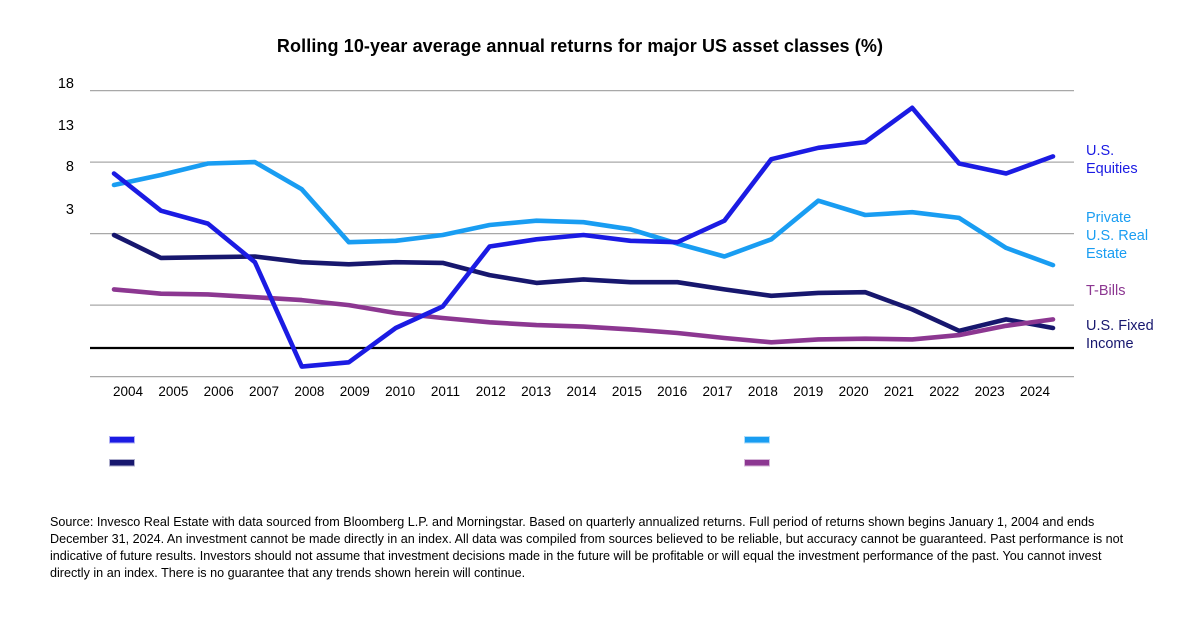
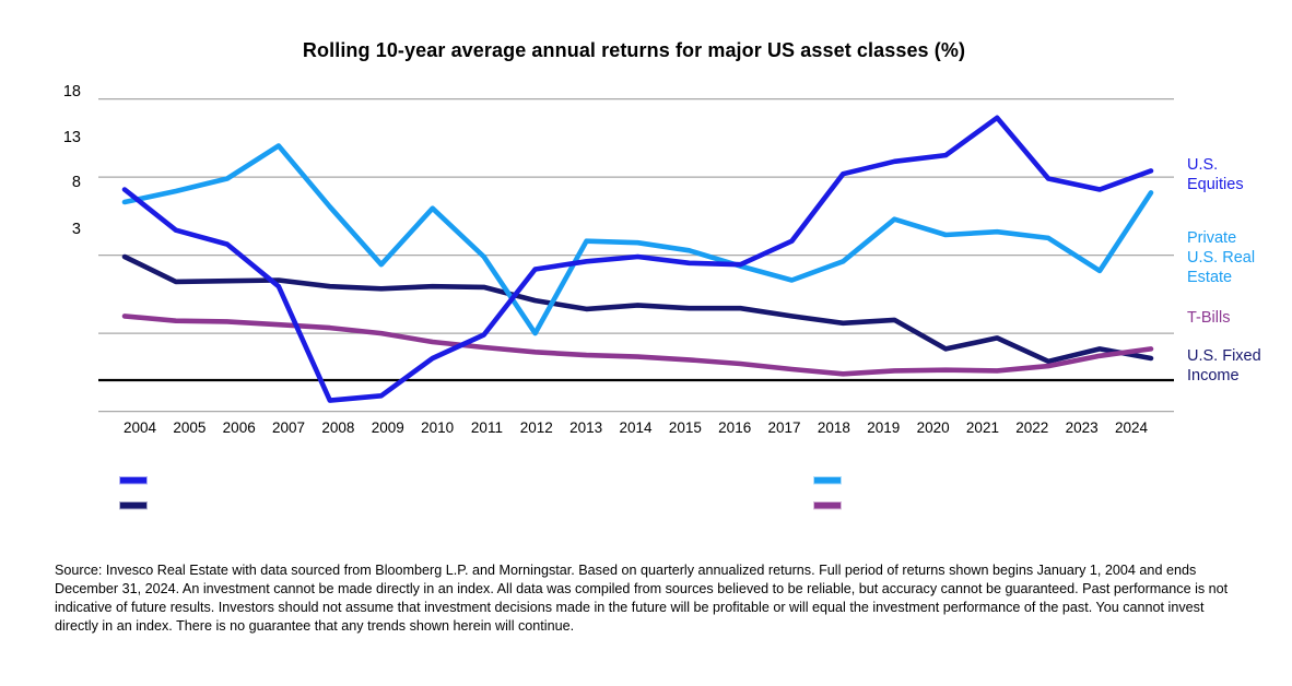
Private U.S. Real Estate/2007: 13 -> 15
Private U.S. Real Estate/2010: 8 -> 11
Private U.S. Real Estate/2012: 9 -> 3
U.S. Fixed Income/2020: 4 -> 2
Private U.S. Real Estate/2024: 6 -> 12
